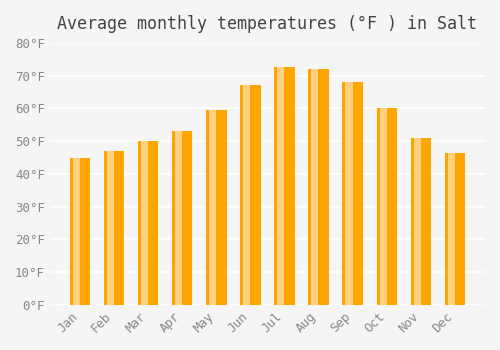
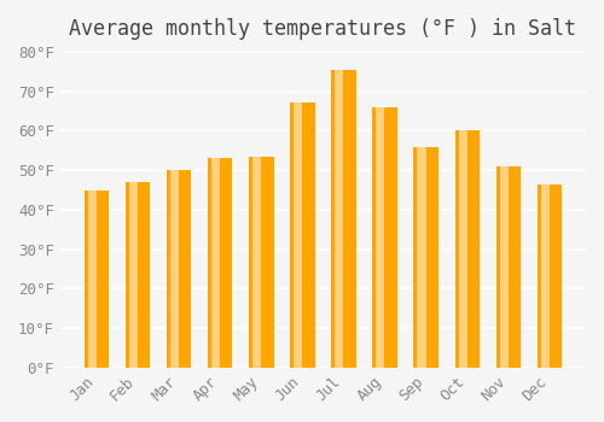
May: 59.5°F -> 53.5°F
Jul: 72.5°F -> 75.5°F
Aug: 72.0°F -> 66.0°F
Sep: 68.0°F -> 56.0°F
